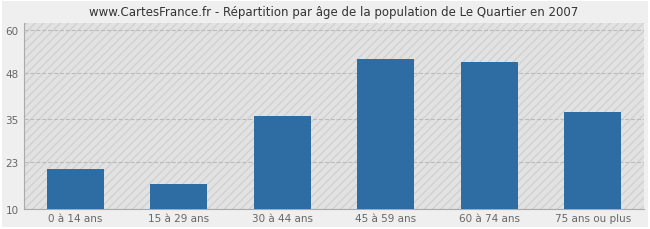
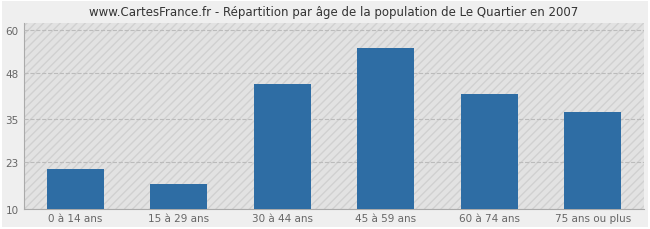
30 à 44 ans: 36 -> 45
45 à 59 ans: 52 -> 55
60 à 74 ans: 51 -> 42
